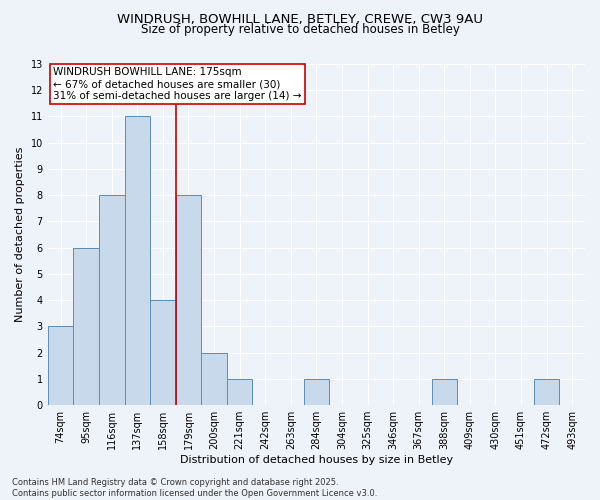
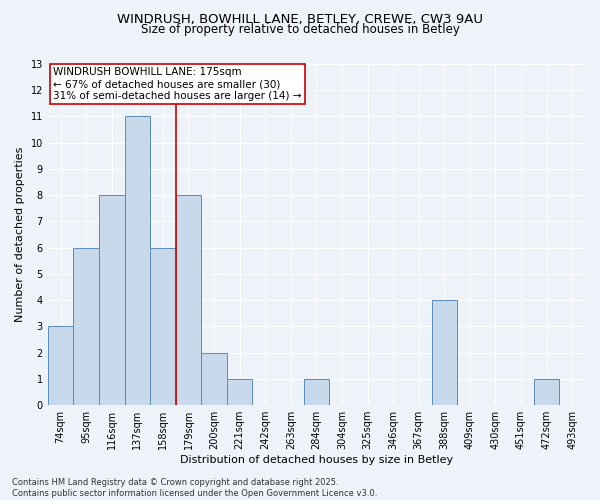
158sqm: 4 -> 6
388sqm: 1 -> 4
